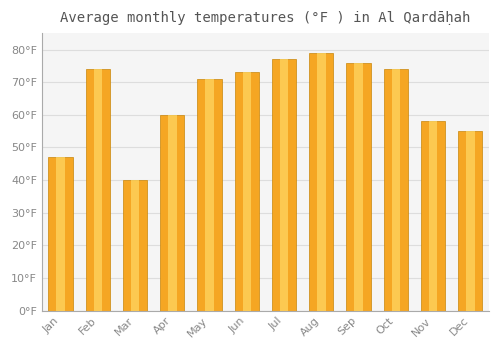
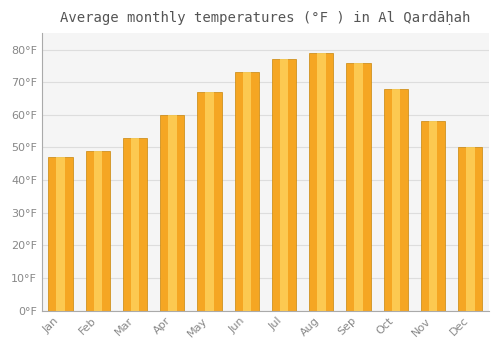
Feb: 74°F -> 49°F
Mar: 40°F -> 53°F
May: 71°F -> 67°F
Oct: 74°F -> 68°F
Dec: 55°F -> 50°F
